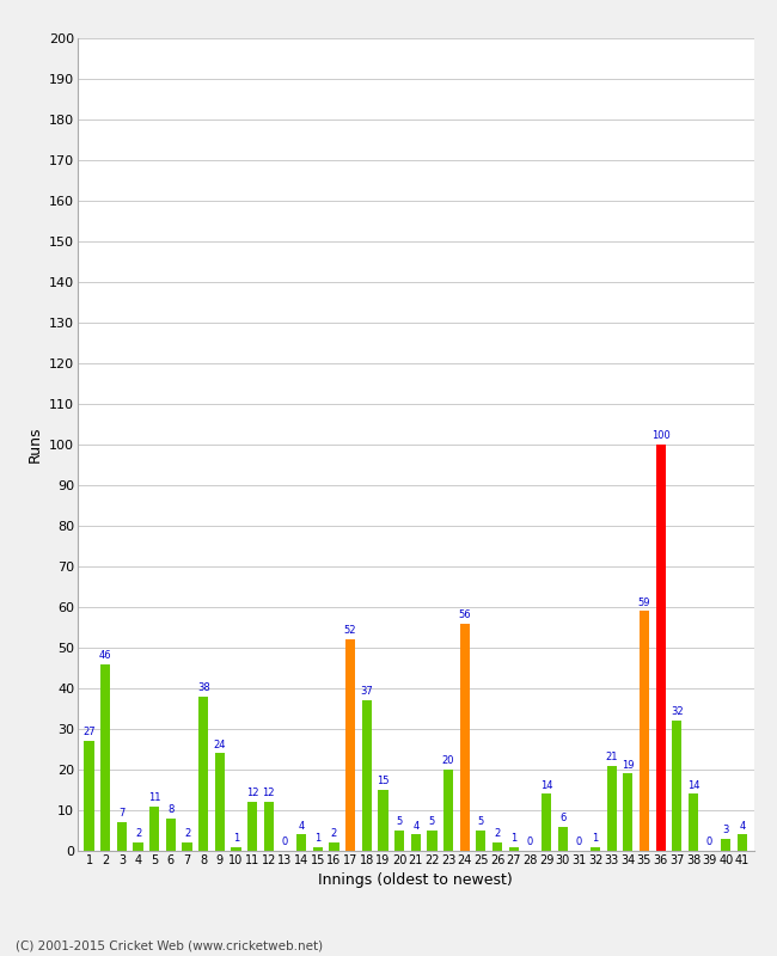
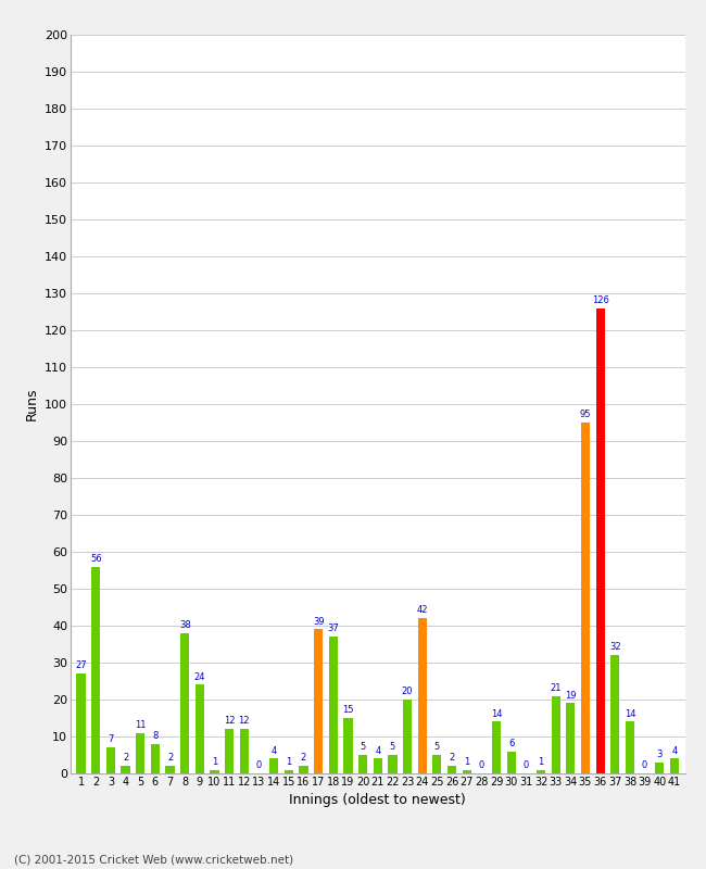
2: 46 -> 56
17: 52 -> 39
24: 56 -> 42
35: 59 -> 95
36: 100 -> 126
